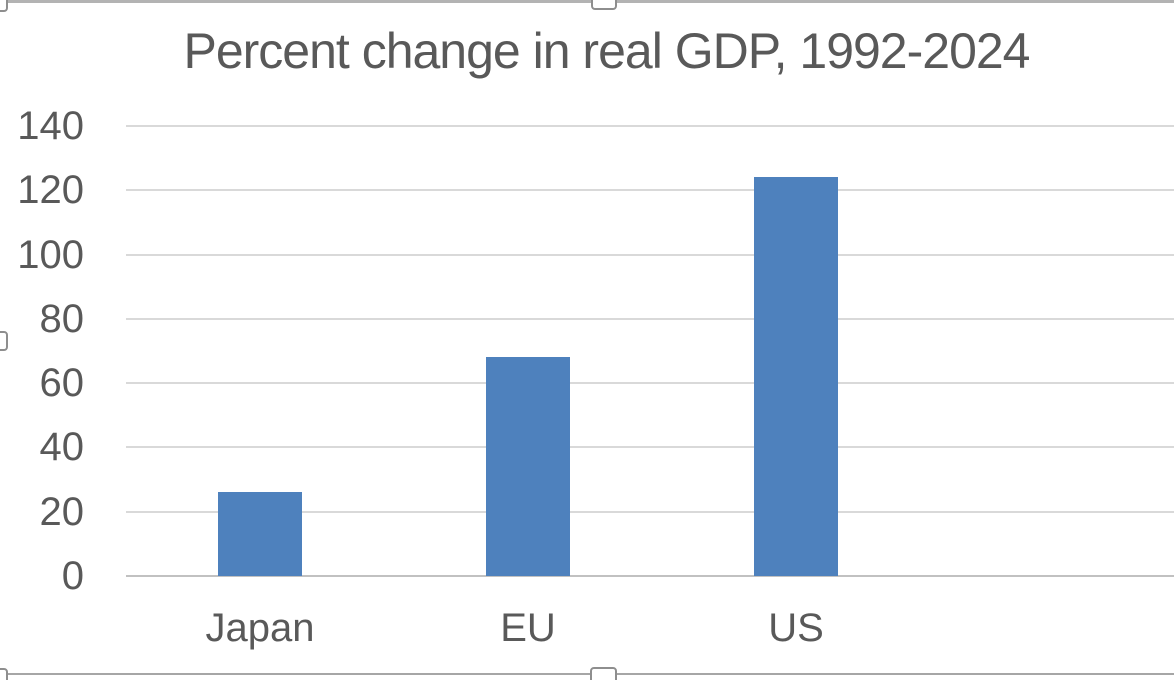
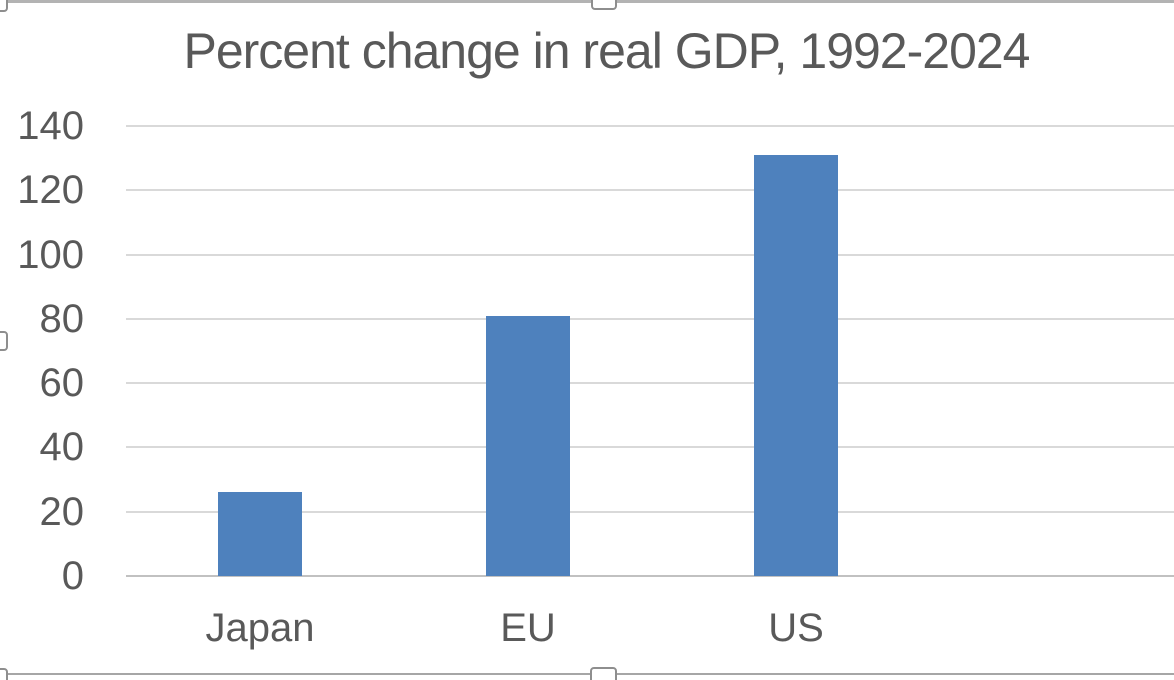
EU: 68 -> 81
US: 124 -> 131
